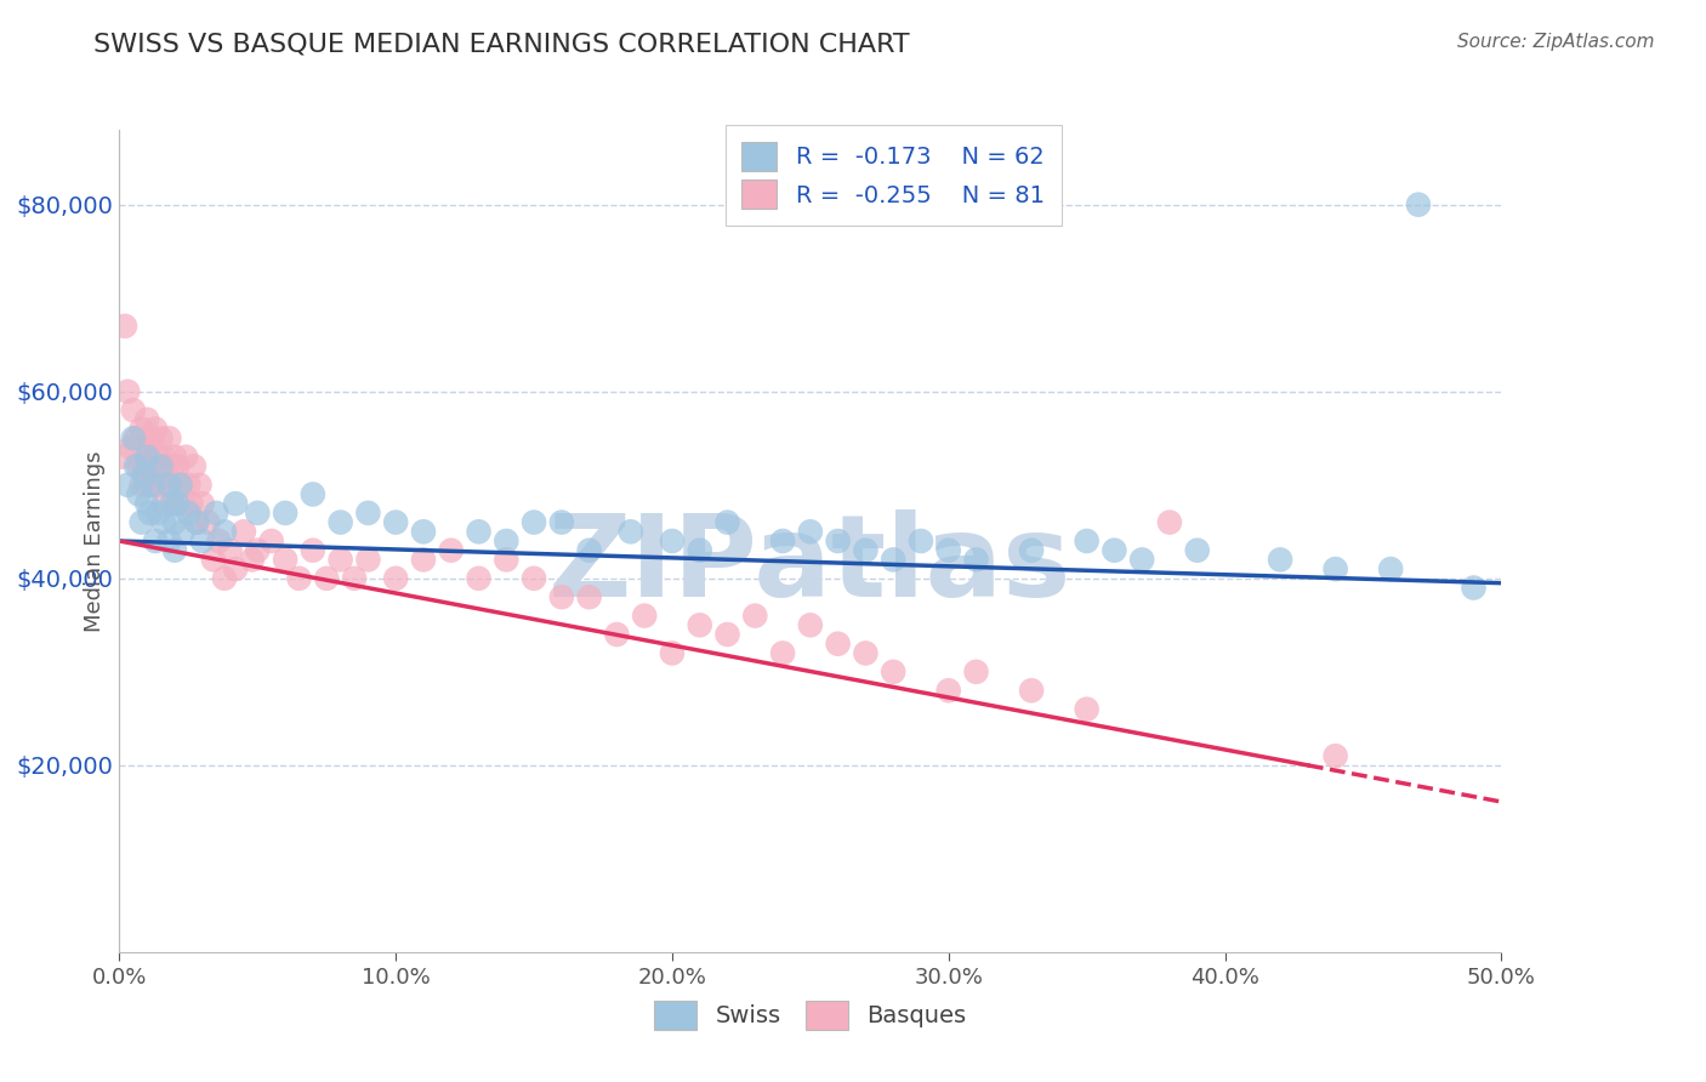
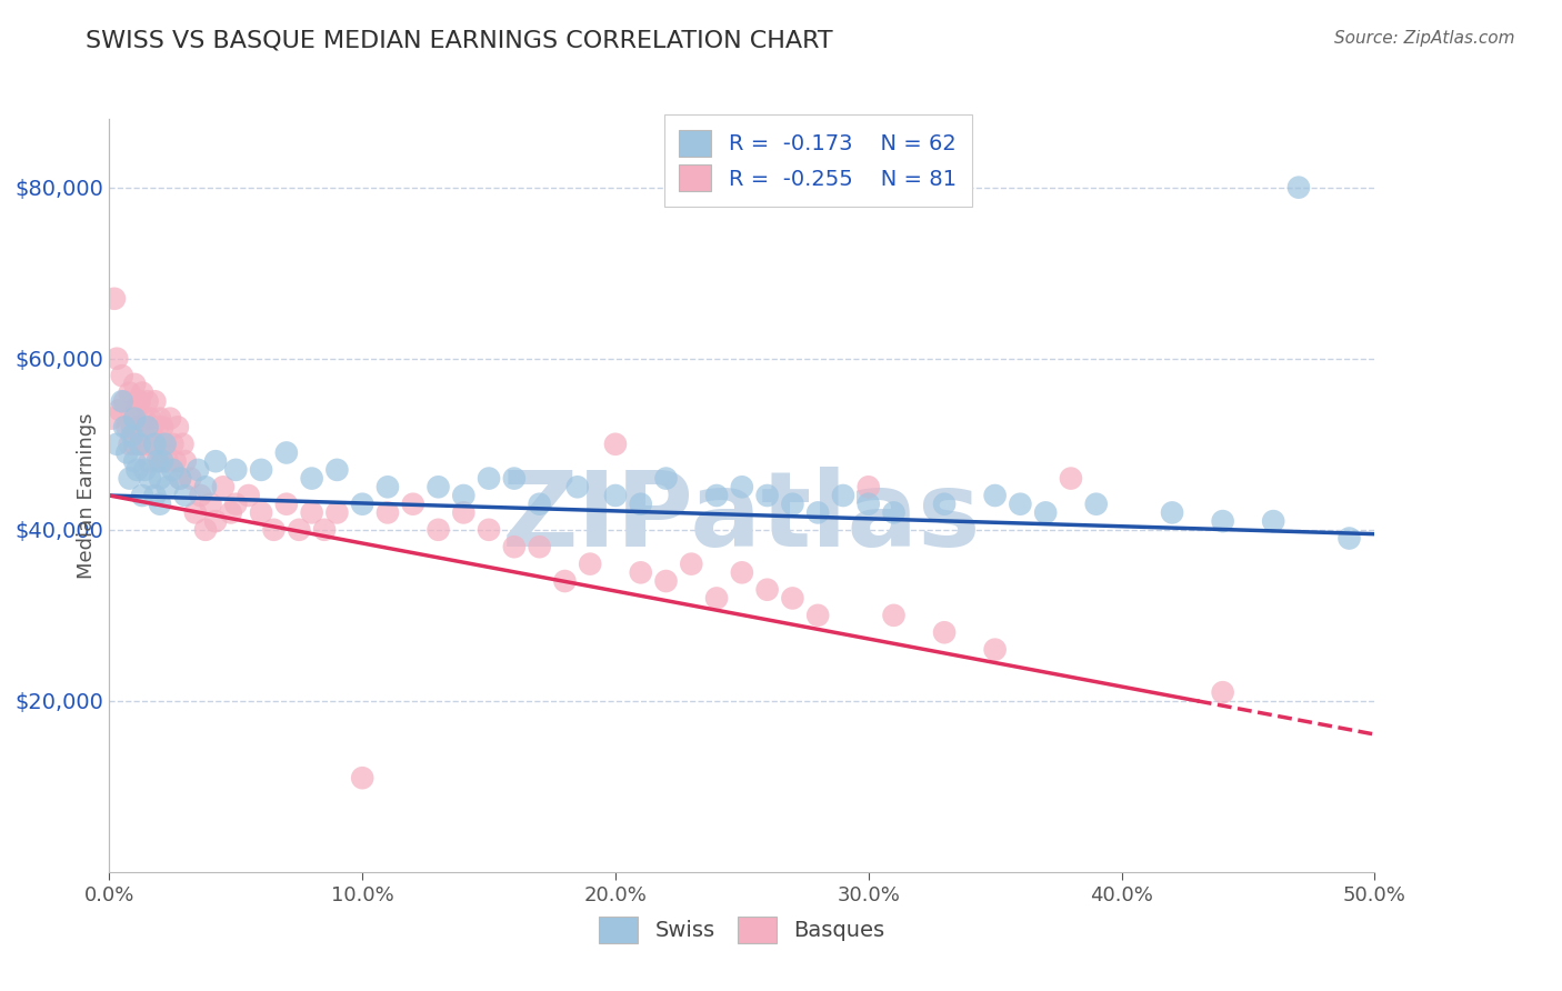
Swiss/10.0%: $46,000 -> $43,000
Basques/10.0%: $40,000 -> $11,000
Basques/20.0%: $32,000 -> $50,000
Basques/30.0%: $28,000 -> $45,000
